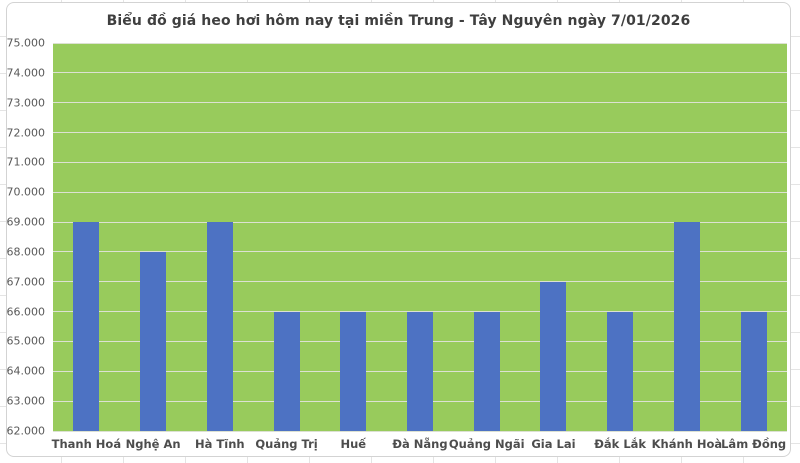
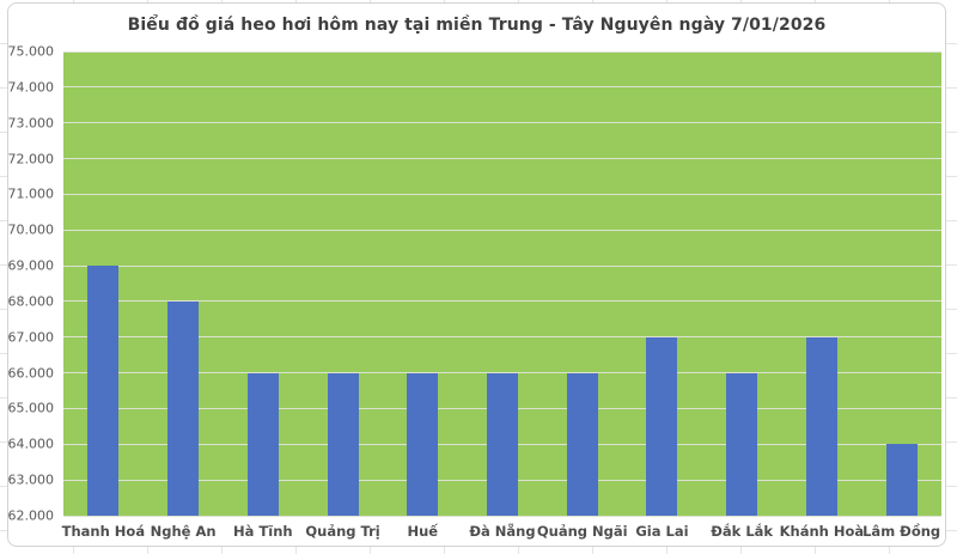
Hà Tĩnh: 69000 -> 66000
Khánh Hoà: 69000 -> 67000
Lâm Đồng: 66000 -> 64000
